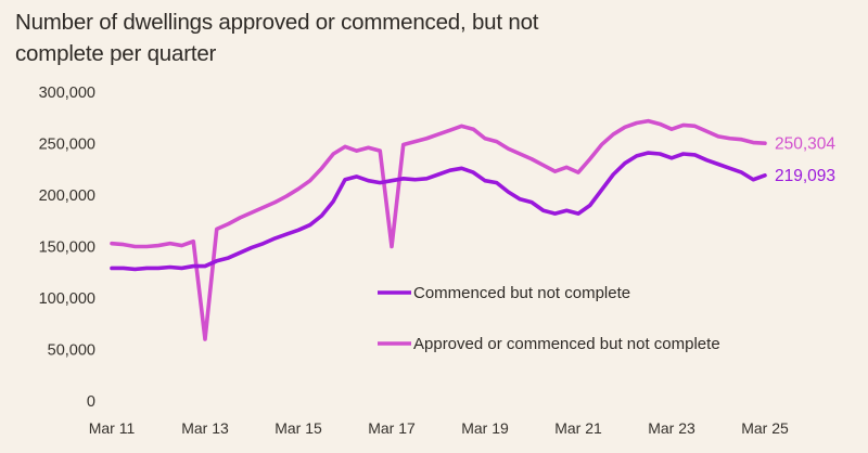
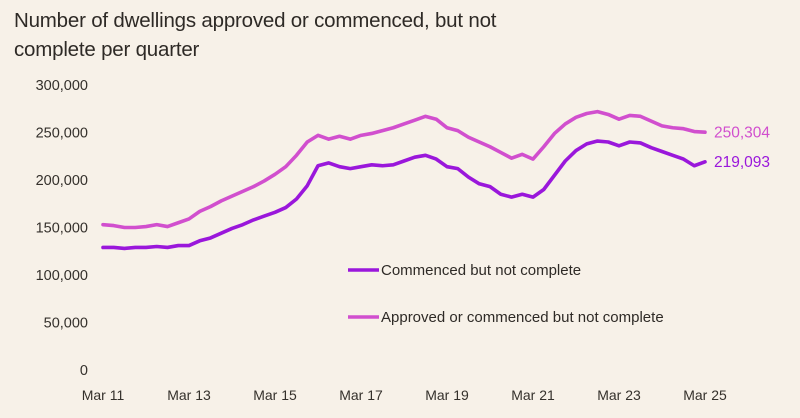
Approved or commenced but not complete/Mar 13: 60000 -> 160000
Approved or commenced but not complete/Mar 17: 150000 -> 250000
